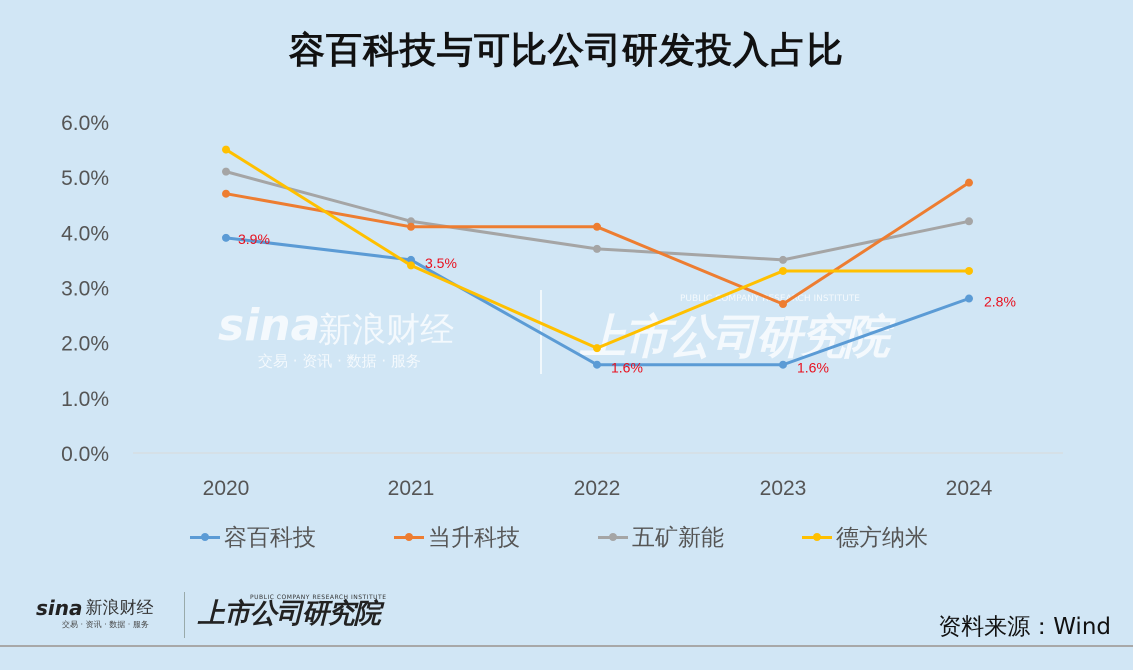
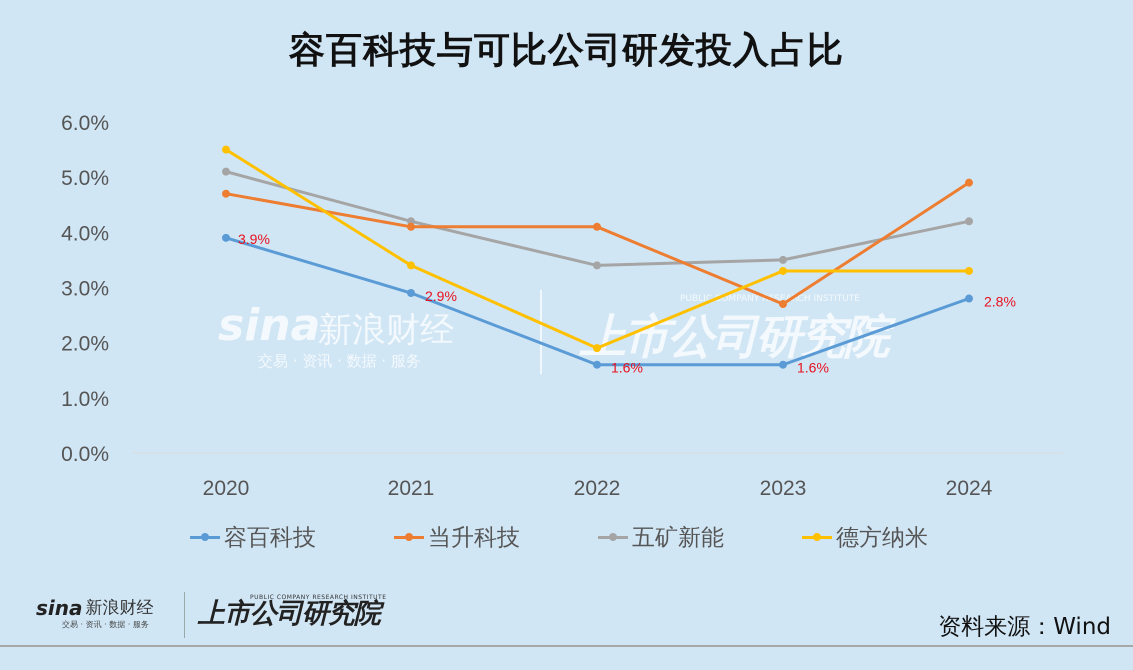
容百科技/2021: 3.5% -> 2.9%
五矿新能/2022: 3.7% -> 3.4%
